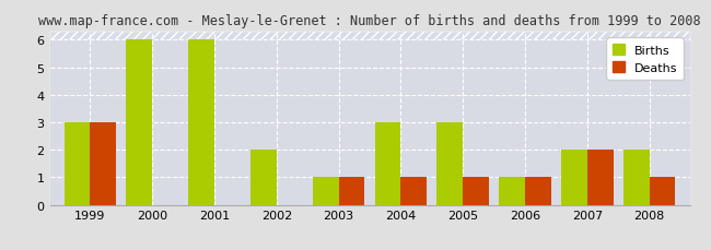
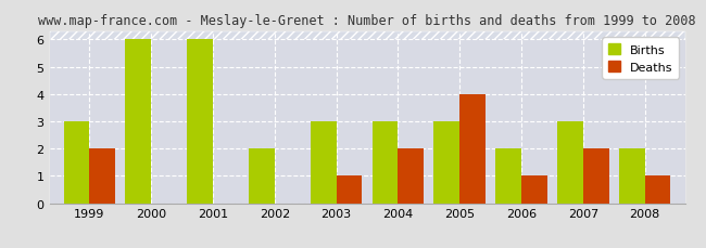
Deaths/1999: 3 -> 2
Births/2003: 1 -> 3
Deaths/2004: 1 -> 2
Deaths/2005: 1 -> 4
Births/2006: 1 -> 2
Births/2007: 2 -> 3
